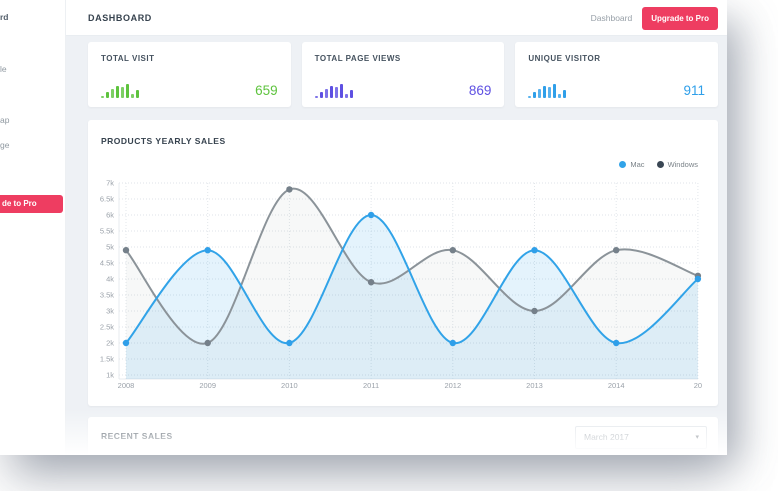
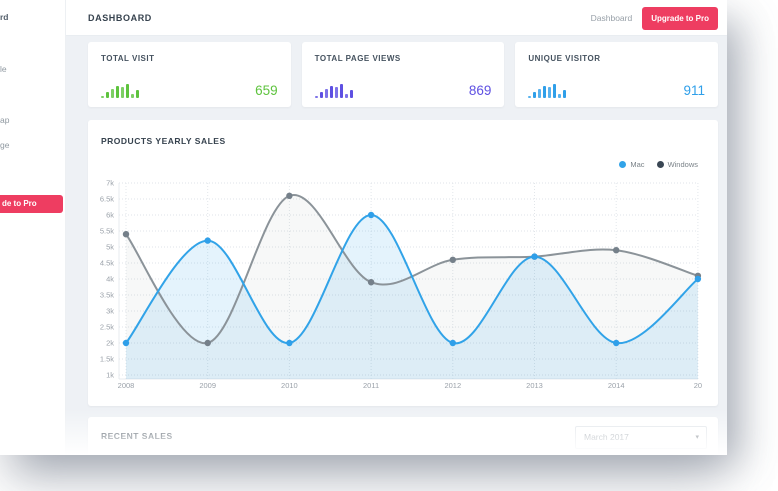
Windows/2008: 4.9k -> 5.4k
Mac/2009: 4.9k -> 5.2k
Windows/2010: 6.8k -> 6.6k
Windows/2012: 4.9k -> 4.6k
Windows/2013: 3.0k -> 4.7k
Mac/2013: 4.9k -> 4.7k
